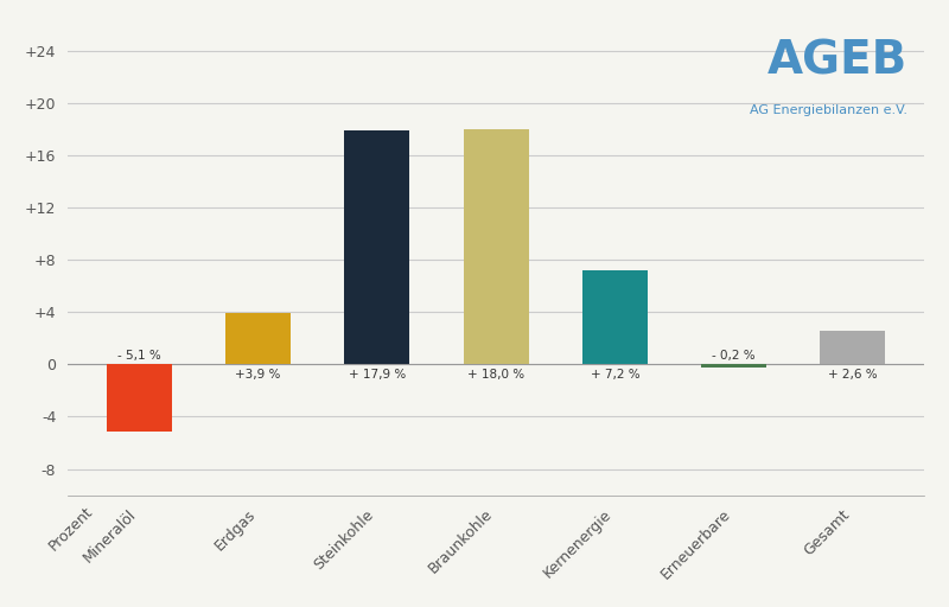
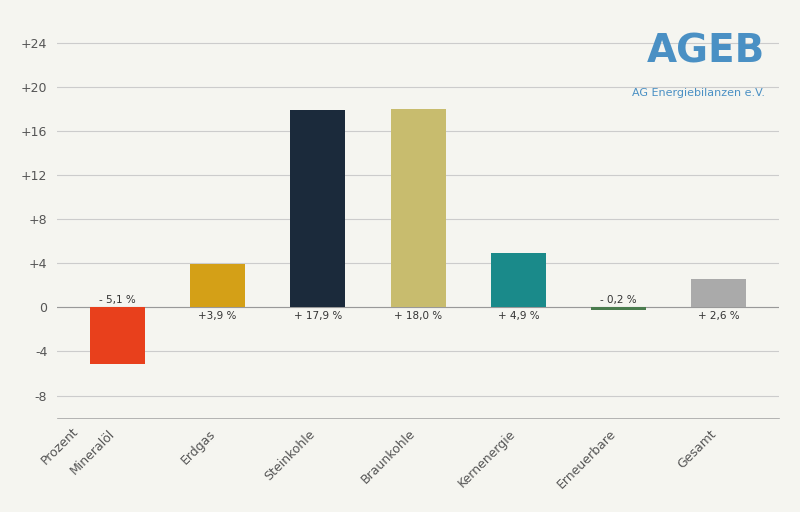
Kernenergie: 7,2 -> 4,9
